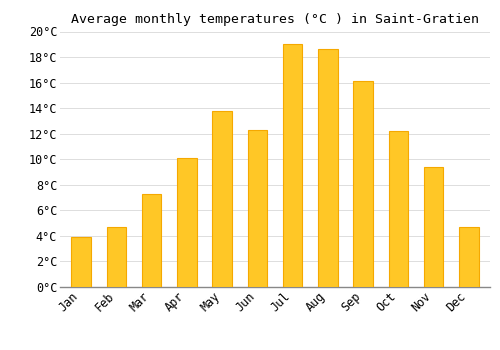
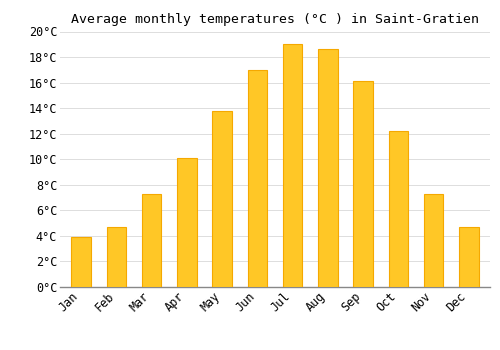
Jun: 12.3°C -> 17.0°C
Nov: 9.4°C -> 7.3°C
